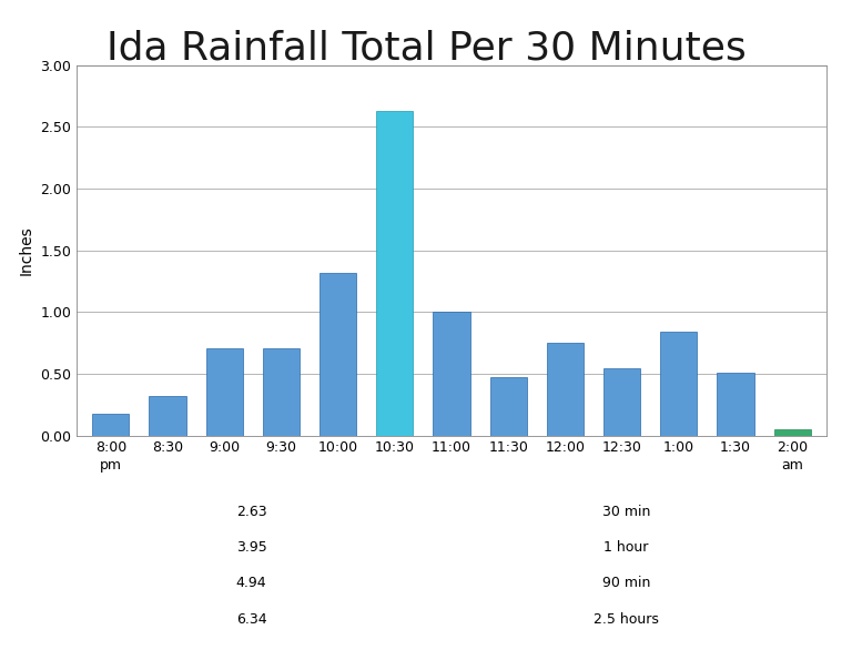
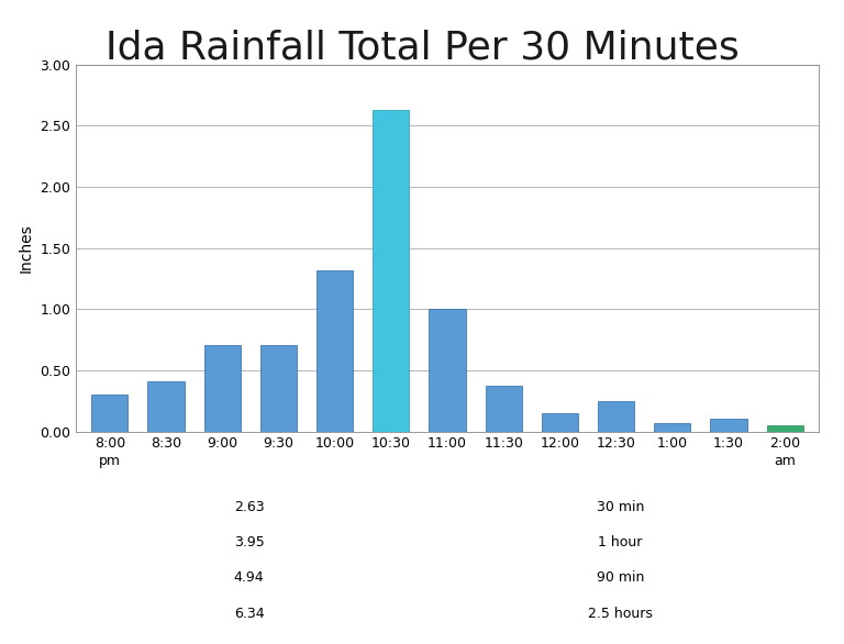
8:00 pm: 0.18 -> 0.30
8:30: 0.32 -> 0.41
11:30: 0.47 -> 0.37
12:00: 0.75 -> 0.15
12:30: 0.54 -> 0.25
1:00: 0.84 -> 0.07
1:30: 0.51 -> 0.10
